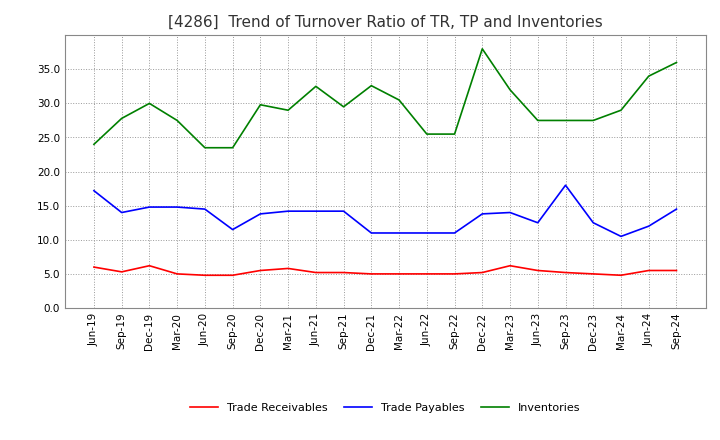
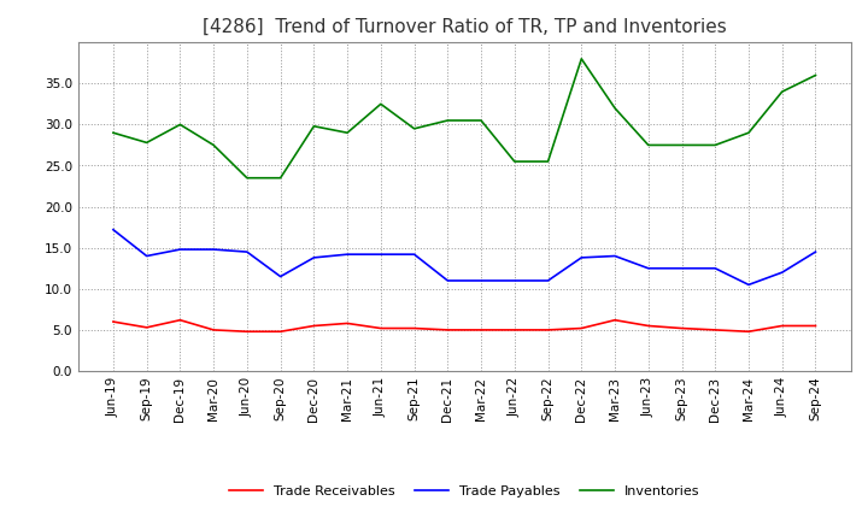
Inventories/Jun-19: 24.0 -> 29.0
Inventories/Dec-21: 32.6 -> 30.5
Trade Payables/Sep-23: 18.0 -> 12.5
